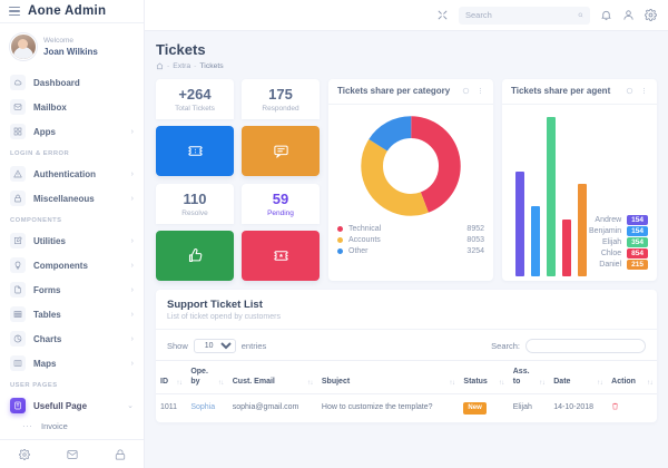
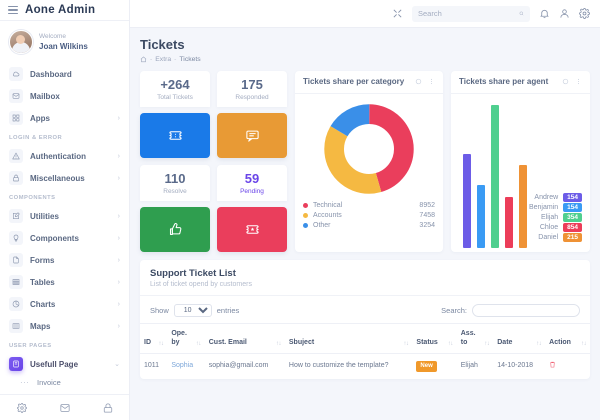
Tickets share per category/Accounts: 8053 -> 7458
